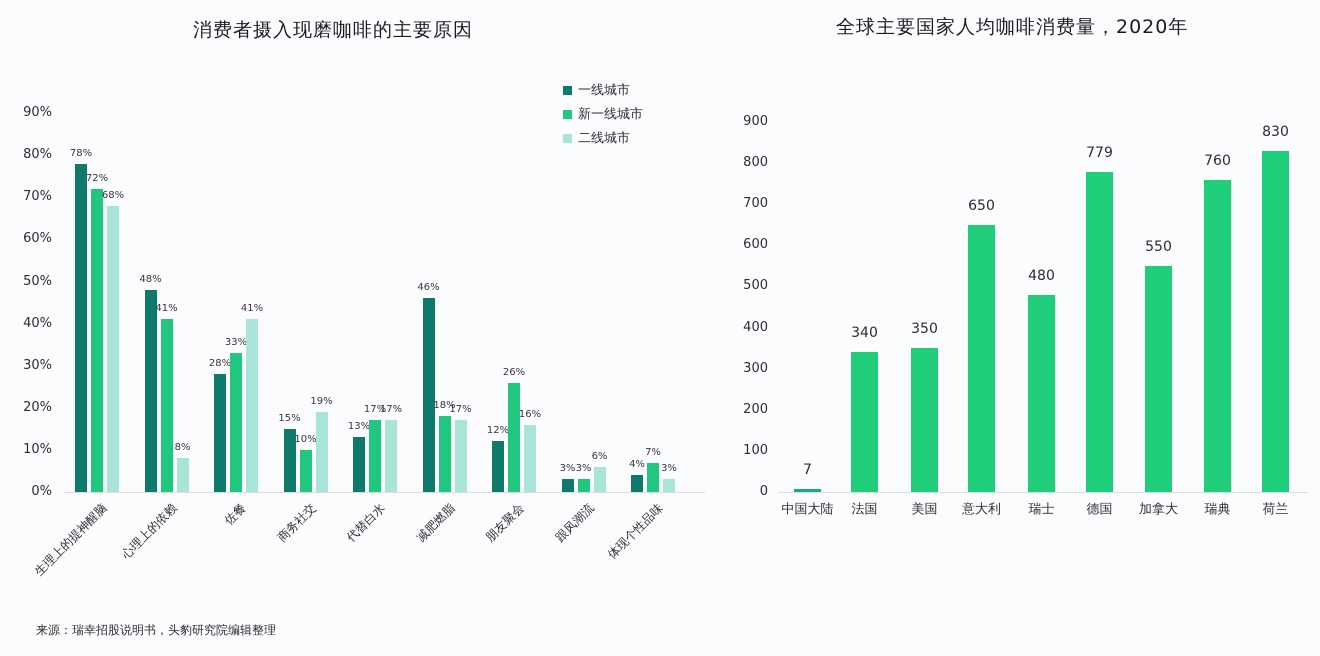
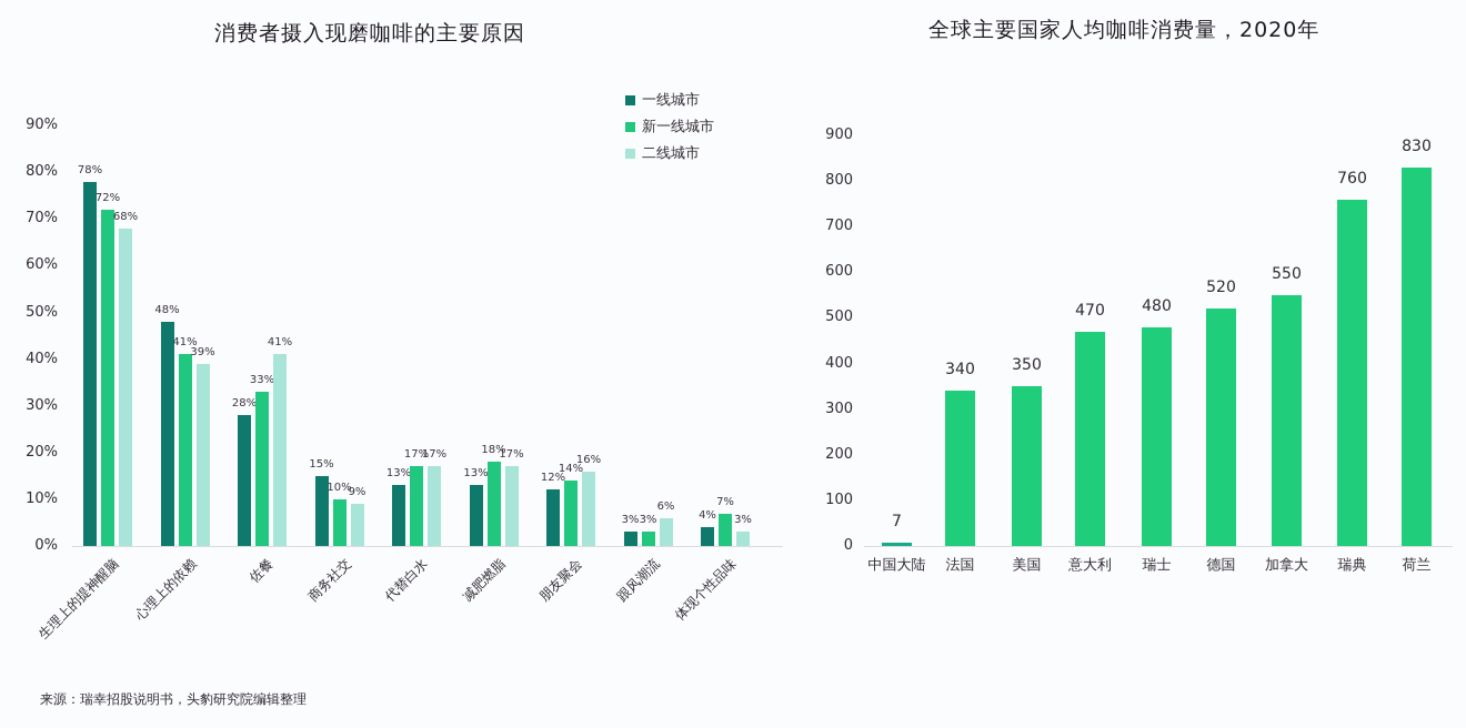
消费者摄入现磨咖啡的主要原因/二线城市/心理上的依赖: 8% -> 39%
消费者摄入现磨咖啡的主要原因/二线城市/商务社交: 19% -> 9%
消费者摄入现磨咖啡的主要原因/一线城市/减肥燃脂: 46% -> 13%
消费者摄入现磨咖啡的主要原因/新一线城市/朋友聚会: 26% -> 14%
全球主要国家人均咖啡消费量，2020年/意大利: 650 -> 470
全球主要国家人均咖啡消费量，2020年/德国: 779 -> 520
